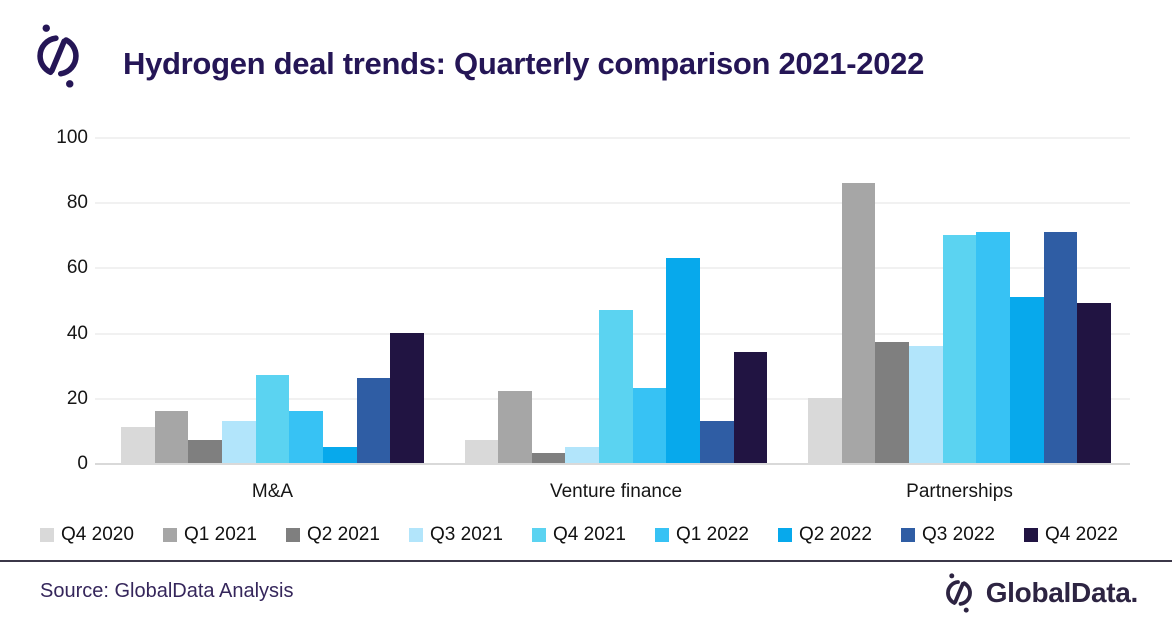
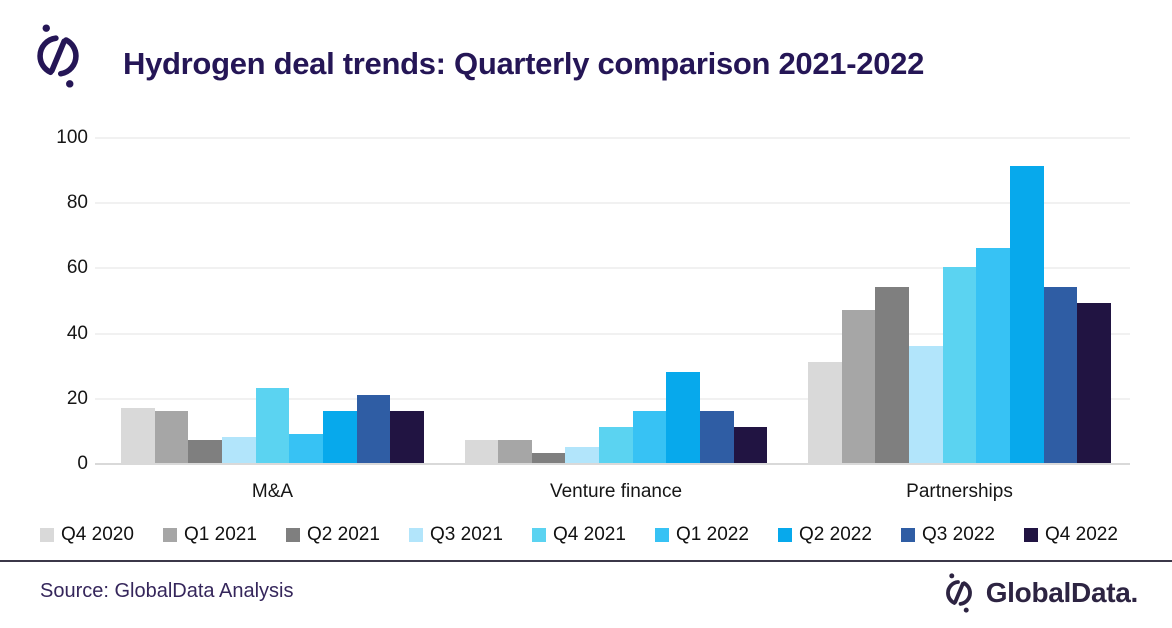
Q4 2020/M&A: 11 -> 17
Q3 2021/M&A: 13 -> 8
Q4 2021/M&A: 27 -> 23
Q1 2022/M&A: 16 -> 9
Q2 2022/M&A: 5 -> 16
Q3 2022/M&A: 26 -> 21
Q4 2022/M&A: 40 -> 16
Q1 2021/Venture finance: 22 -> 7
Q4 2021/Venture finance: 47 -> 11
Q1 2022/Venture finance: 23 -> 16
Q2 2022/Venture finance: 63 -> 28
Q3 2022/Venture finance: 13 -> 16
Q4 2022/Venture finance: 34 -> 11
Q4 2020/Partnerships: 20 -> 31
Q1 2021/Partnerships: 86 -> 47
Q2 2021/Partnerships: 37 -> 54
Q4 2021/Partnerships: 70 -> 60
Q1 2022/Partnerships: 71 -> 66
Q2 2022/Partnerships: 51 -> 91
Q3 2022/Partnerships: 71 -> 54
